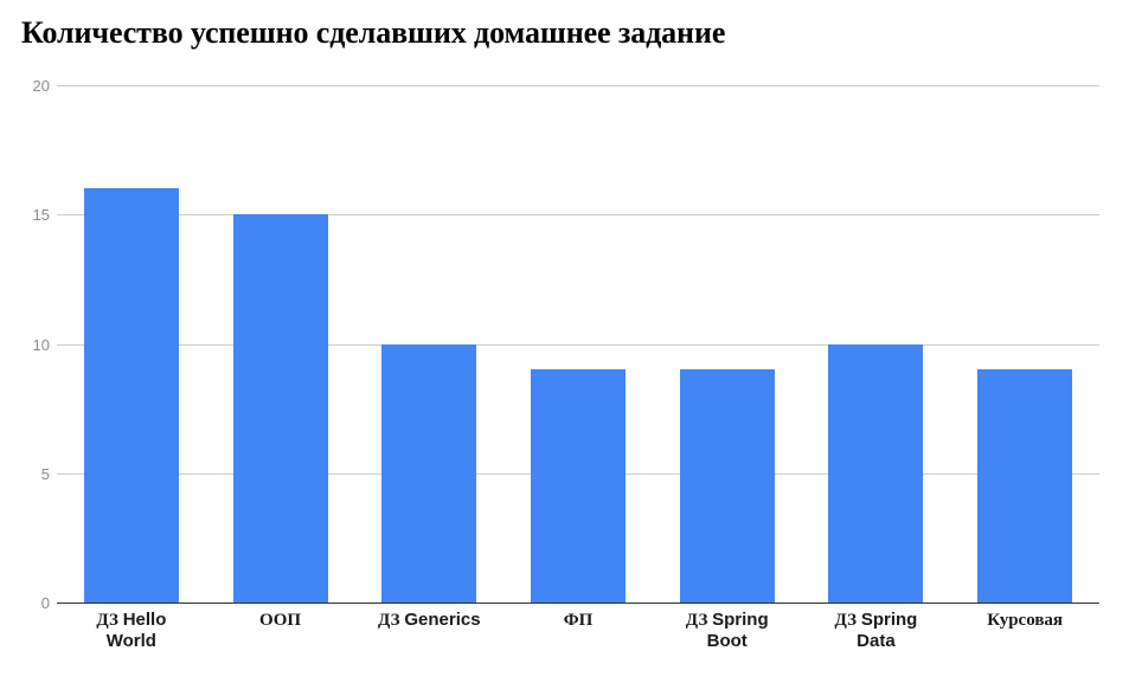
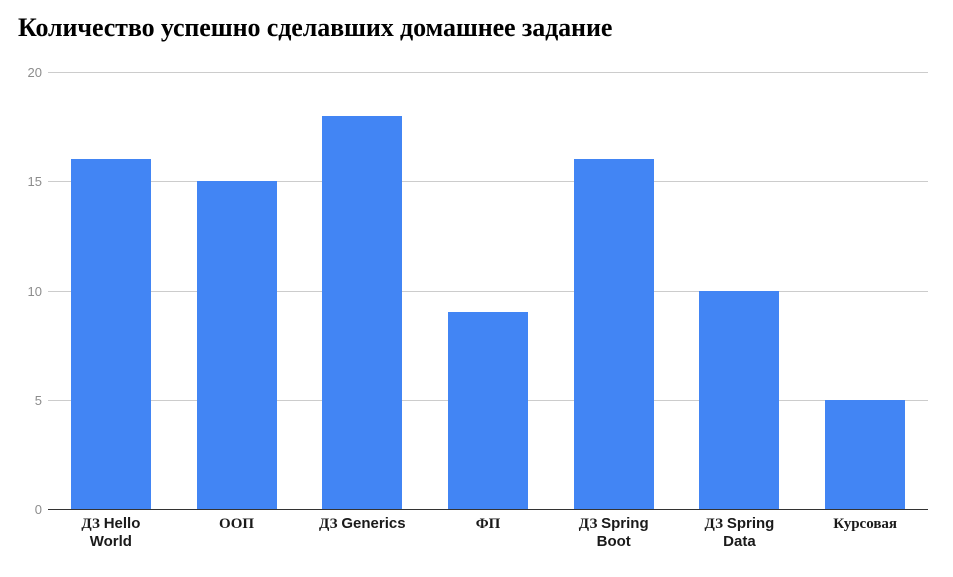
ДЗ Generics: 10 -> 18
ДЗ Spring Boot: 9 -> 16
Курсовая: 9 -> 5
